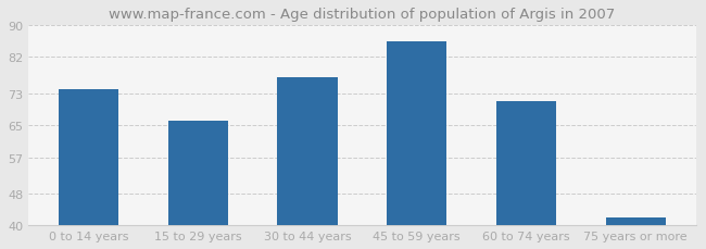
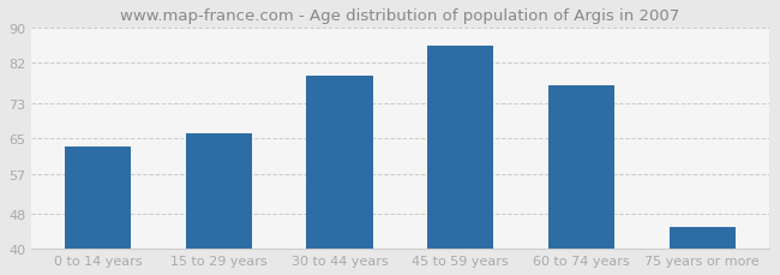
0 to 14 years: 74 -> 63
30 to 44 years: 77 -> 79
60 to 74 years: 71 -> 77
75 years or more: 42 -> 45
